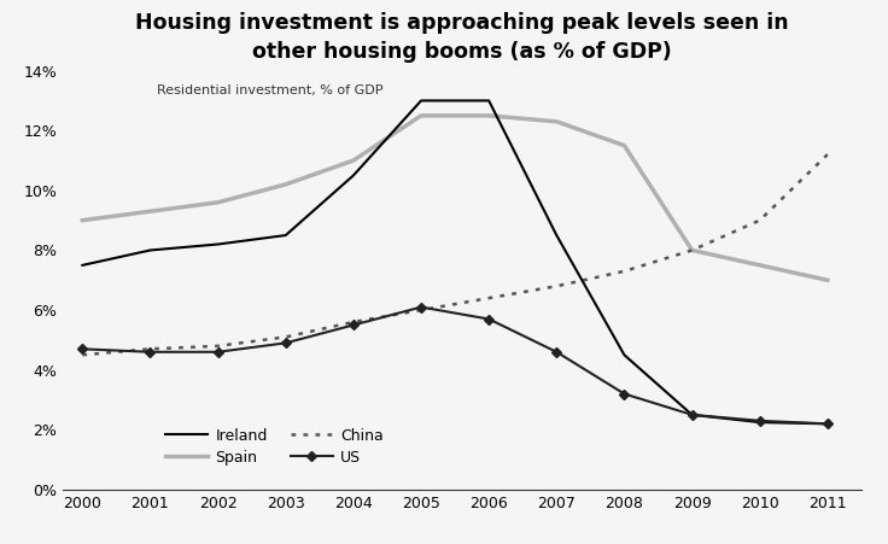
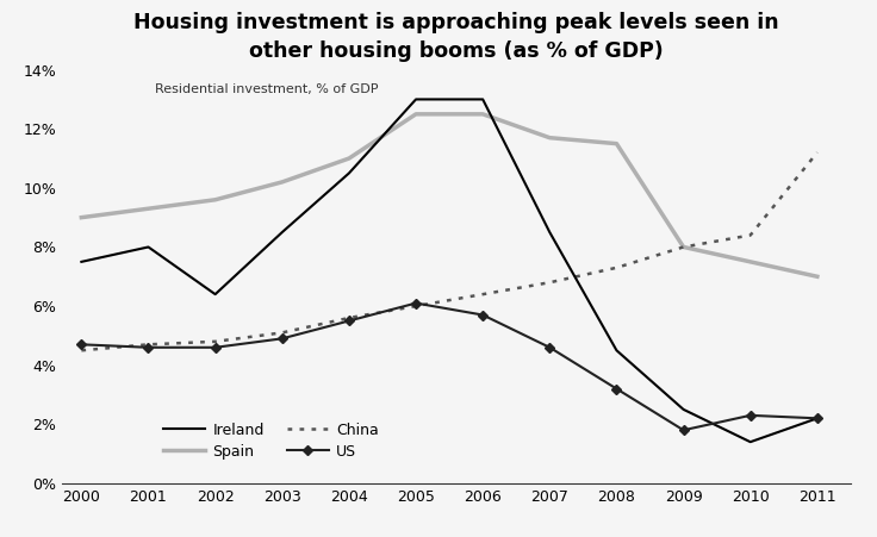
Ireland/2002: 8.20% -> 6.40%
Spain/2007: 12.3% -> 11.7%
US/2009: 2.5% -> 1.8%
Ireland/2010: 2.25% -> 1.40%
China/2010: 9.0% -> 8.4%
